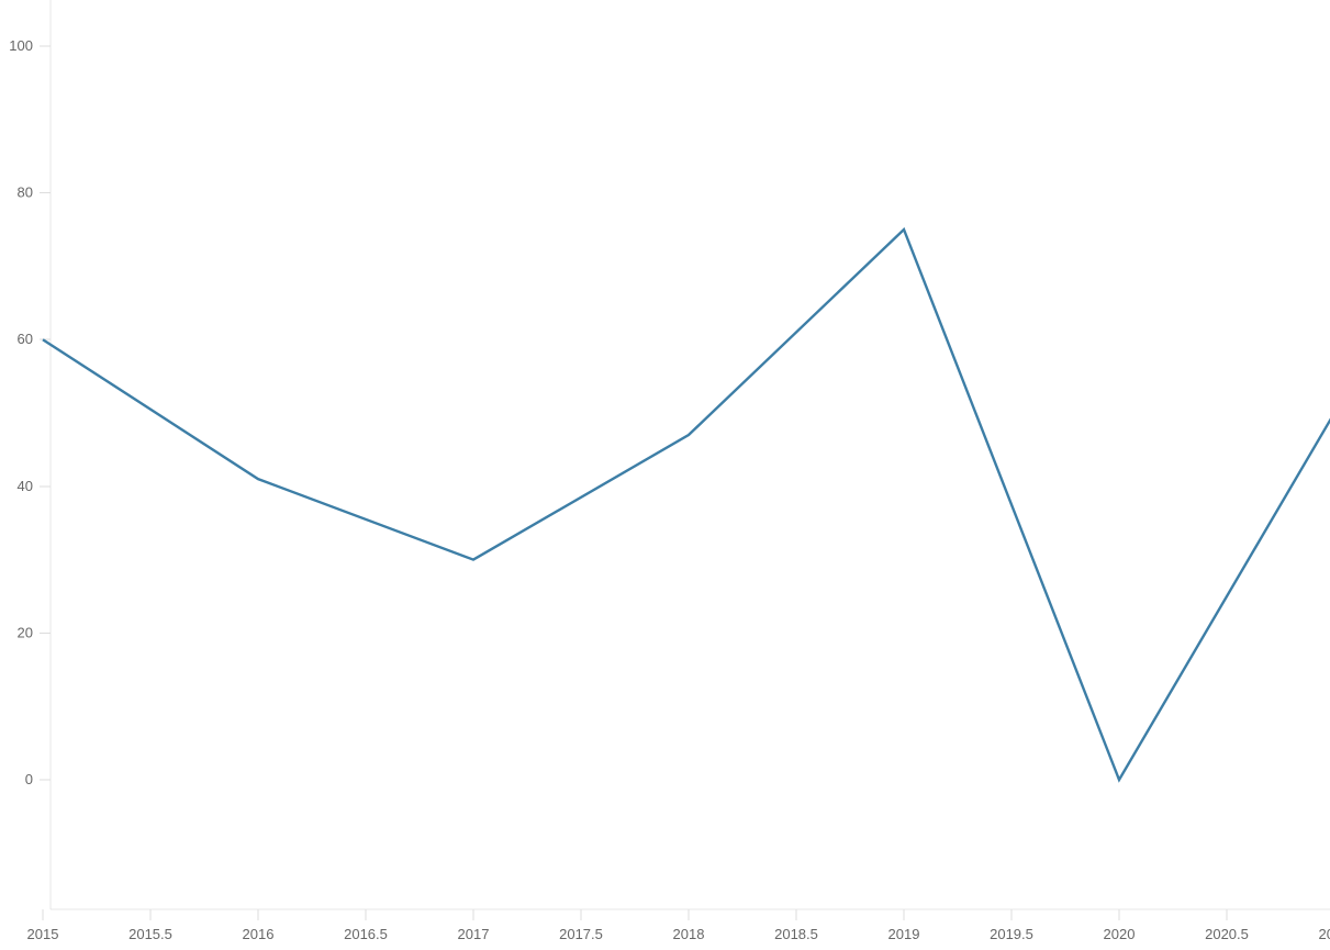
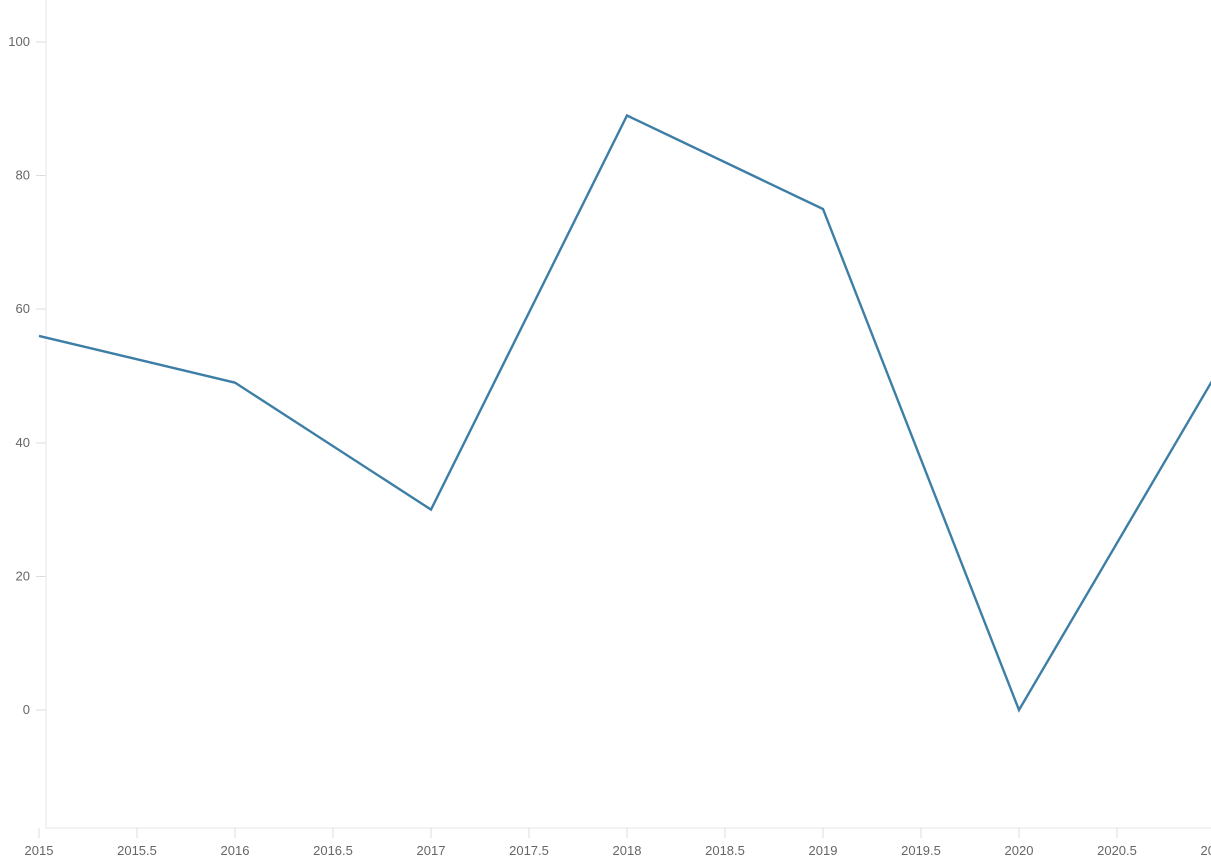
2015: 60 -> 56
2016: 41 -> 49
2018: 47 -> 89
